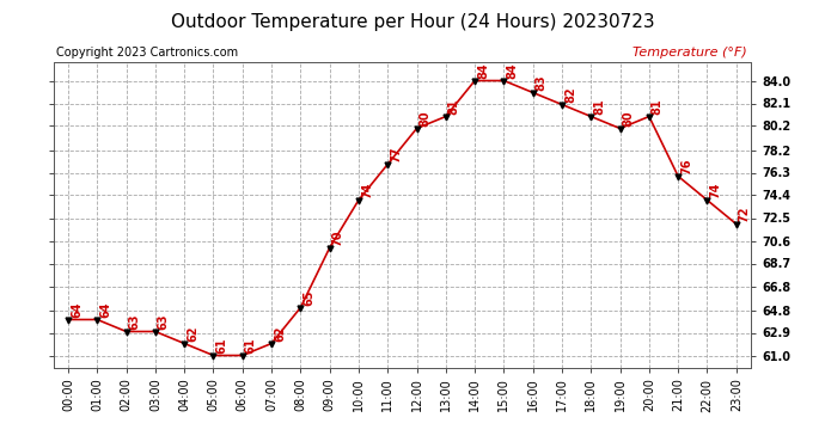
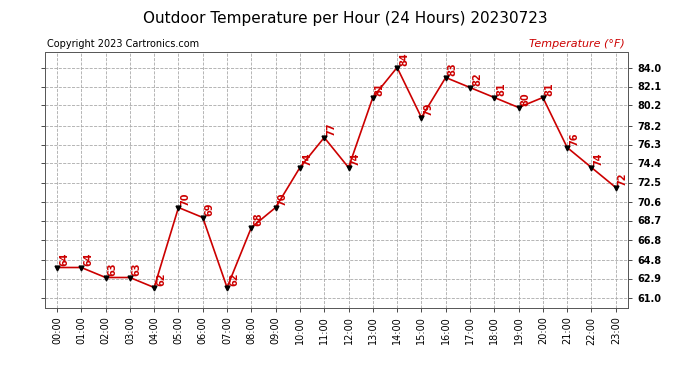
05:00: 61 -> 70
06:00: 61 -> 69
08:00: 65 -> 68
12:00: 80 -> 74
15:00: 84 -> 79
